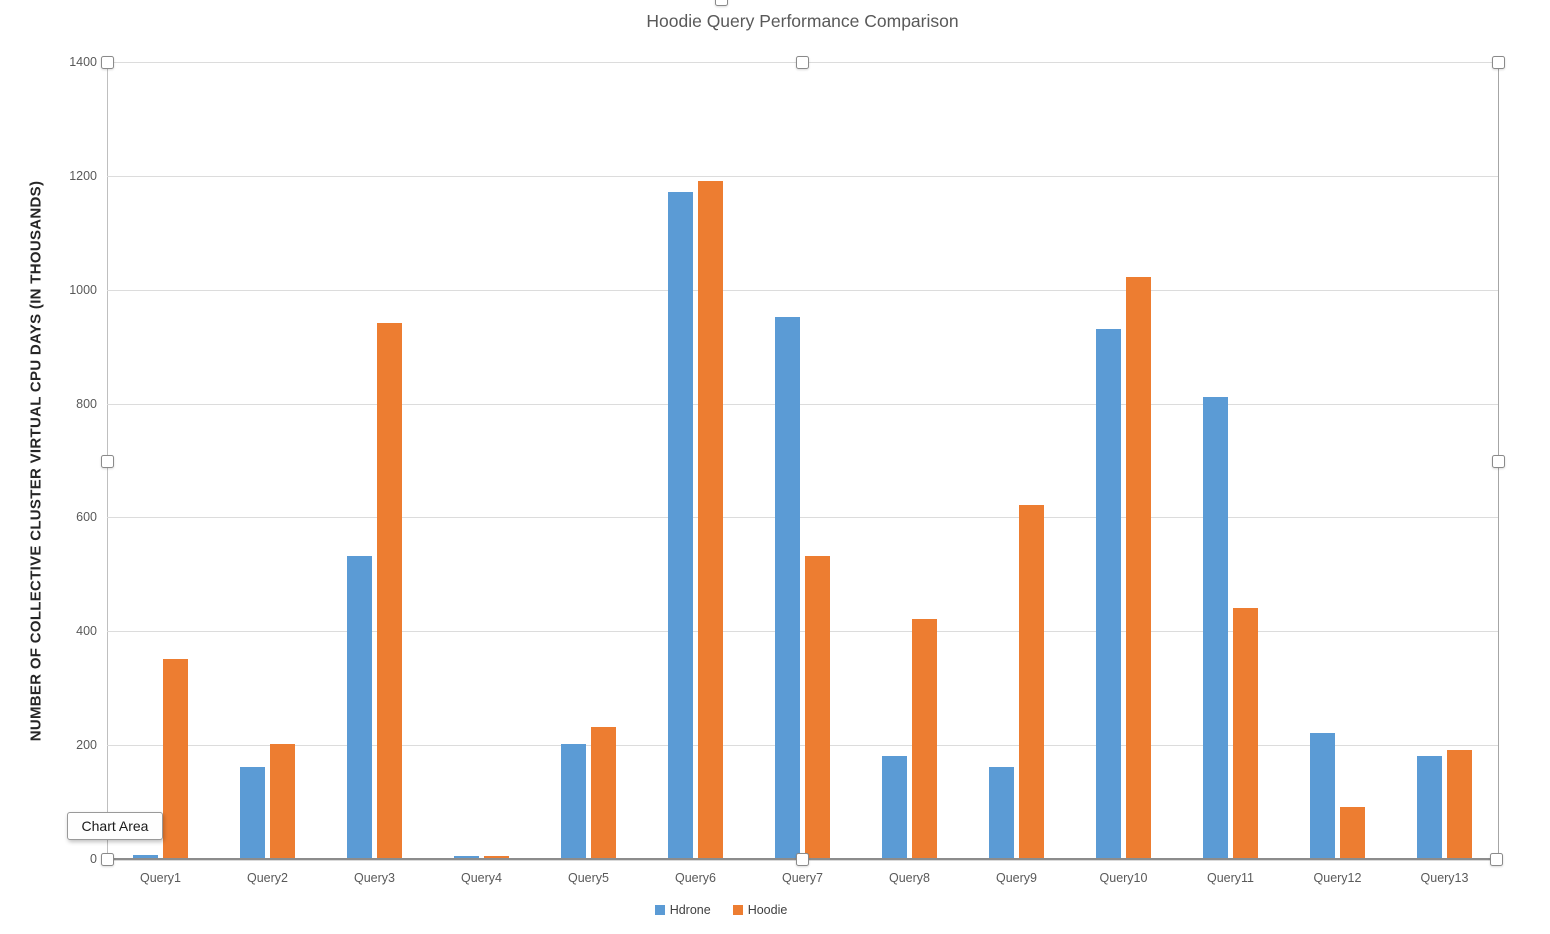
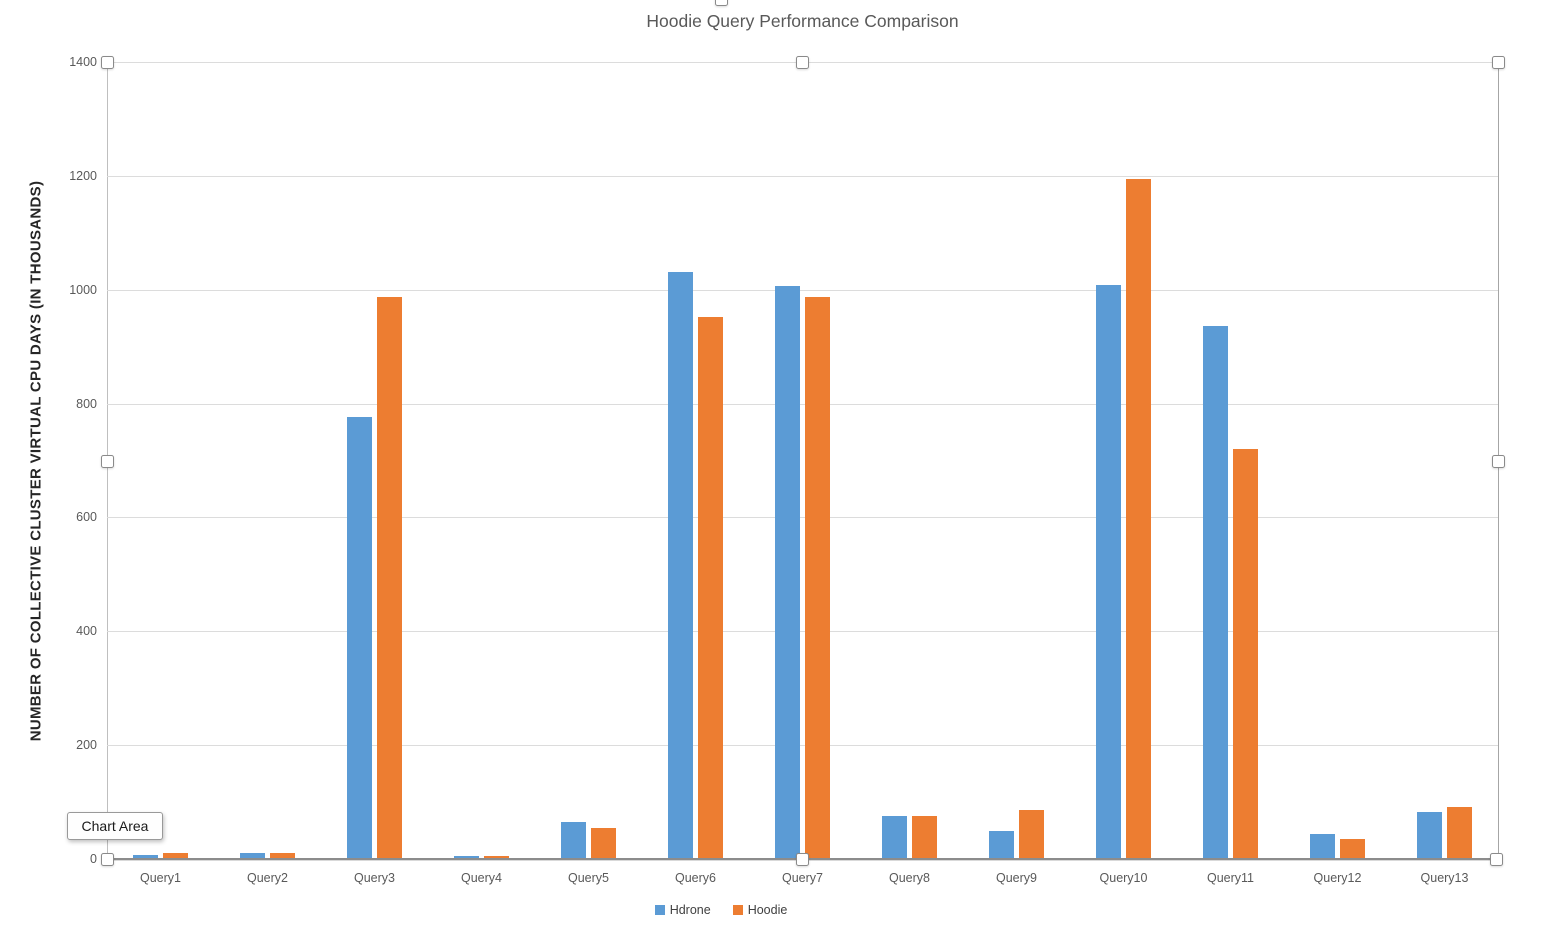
Hoodie/Query1: 350 -> 10
Hdrone/Query2: 160 -> 10
Hoodie/Query2: 200 -> 10
Hdrone/Query3: 530 -> 780
Hoodie/Query3: 940 -> 980
Hdrone/Query5: 200 -> 60
Hoodie/Query5: 230 -> 50
Hdrone/Query6: 1170 -> 1030
Hoodie/Query6: 1190 -> 950
Hdrone/Query7: 950 -> 1000
Hoodie/Query7: 530 -> 980
Hdrone/Query8: 180 -> 70
Hoodie/Query8: 420 -> 70
Hdrone/Query9: 160 -> 50
Hoodie/Query9: 620 -> 80
Hdrone/Query10: 930 -> 1010
Hoodie/Query10: 1020 -> 1190
Hdrone/Query11: 810 -> 940
Hoodie/Query11: 440 -> 720
Hdrone/Query12: 220 -> 40
Hoodie/Query12: 90 -> 30
Hdrone/Query13: 180 -> 80
Hoodie/Query13: 190 -> 90
